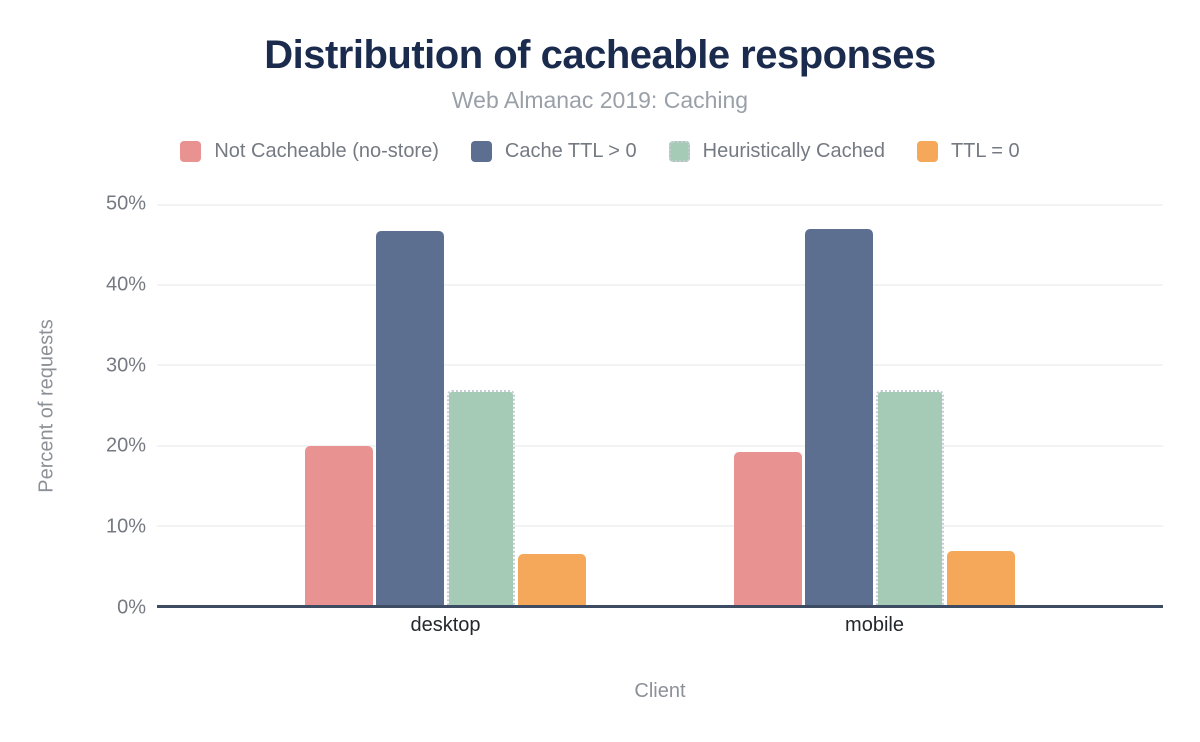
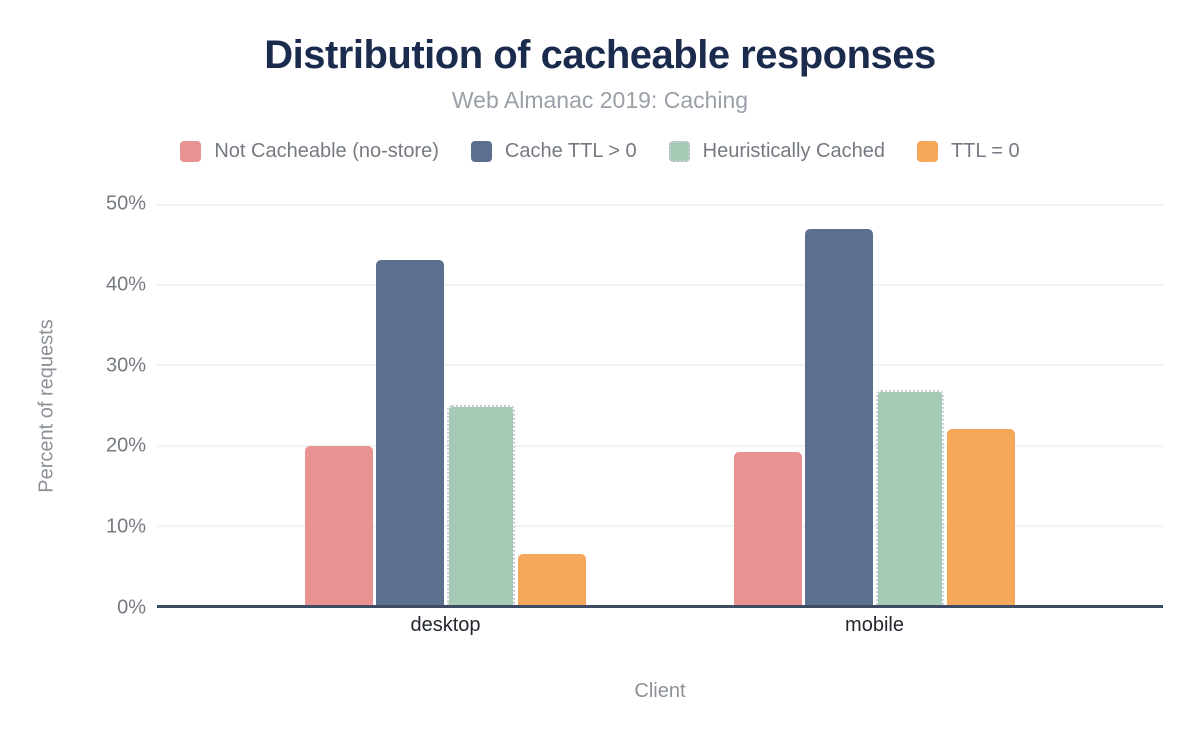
Cache TTL > 0/desktop: 47% -> 43%
Heuristically Cached/desktop: 27% -> 25%
TTL = 0/mobile: 7% -> 22%
